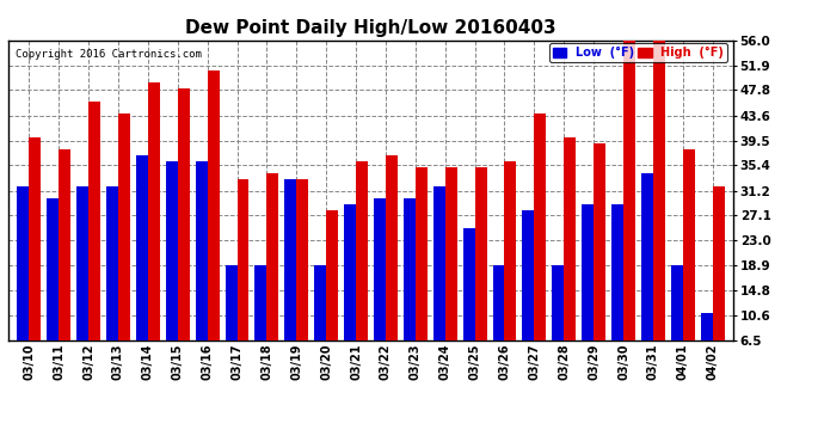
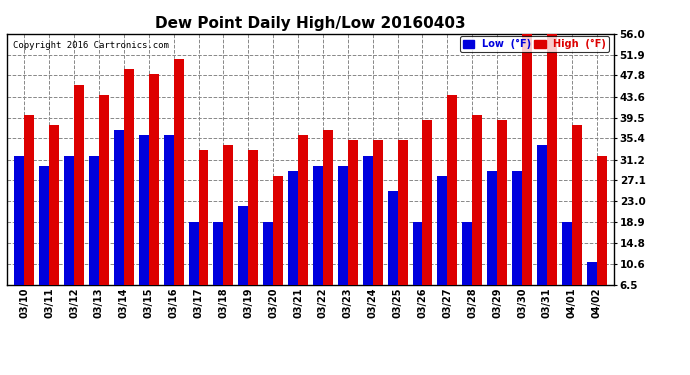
Low (°F)/03/19: 33 -> 22
High (°F)/03/26: 36 -> 39
